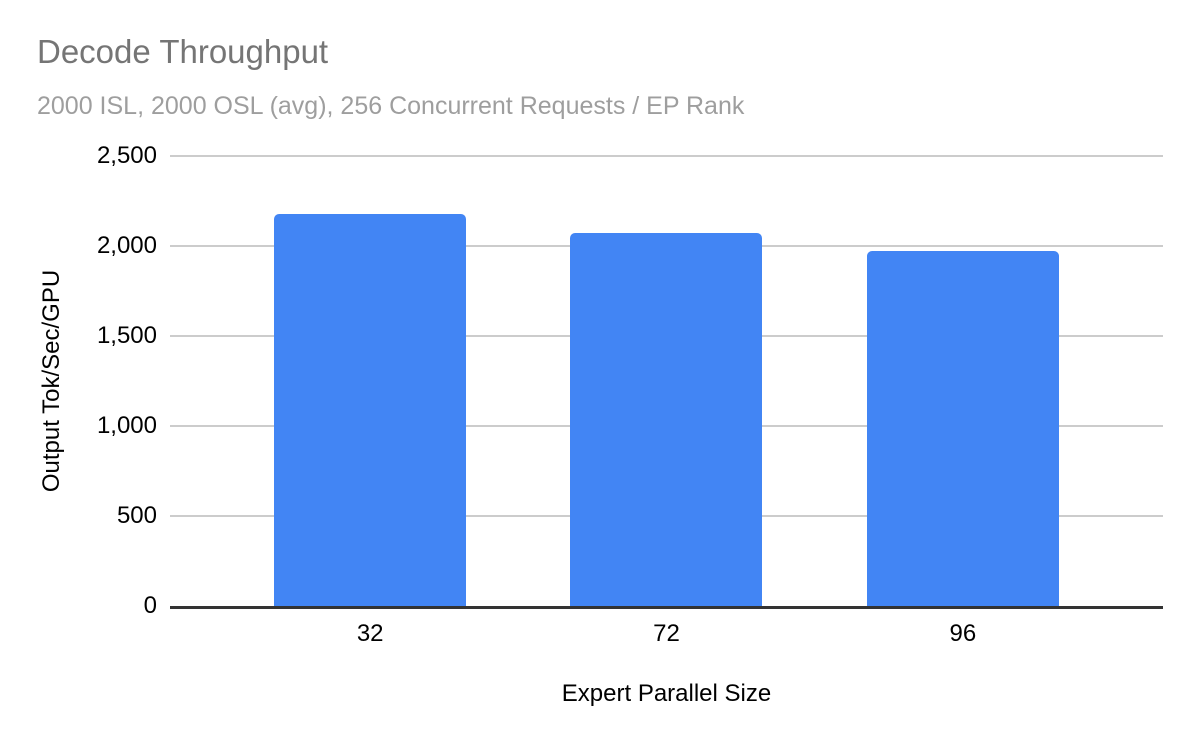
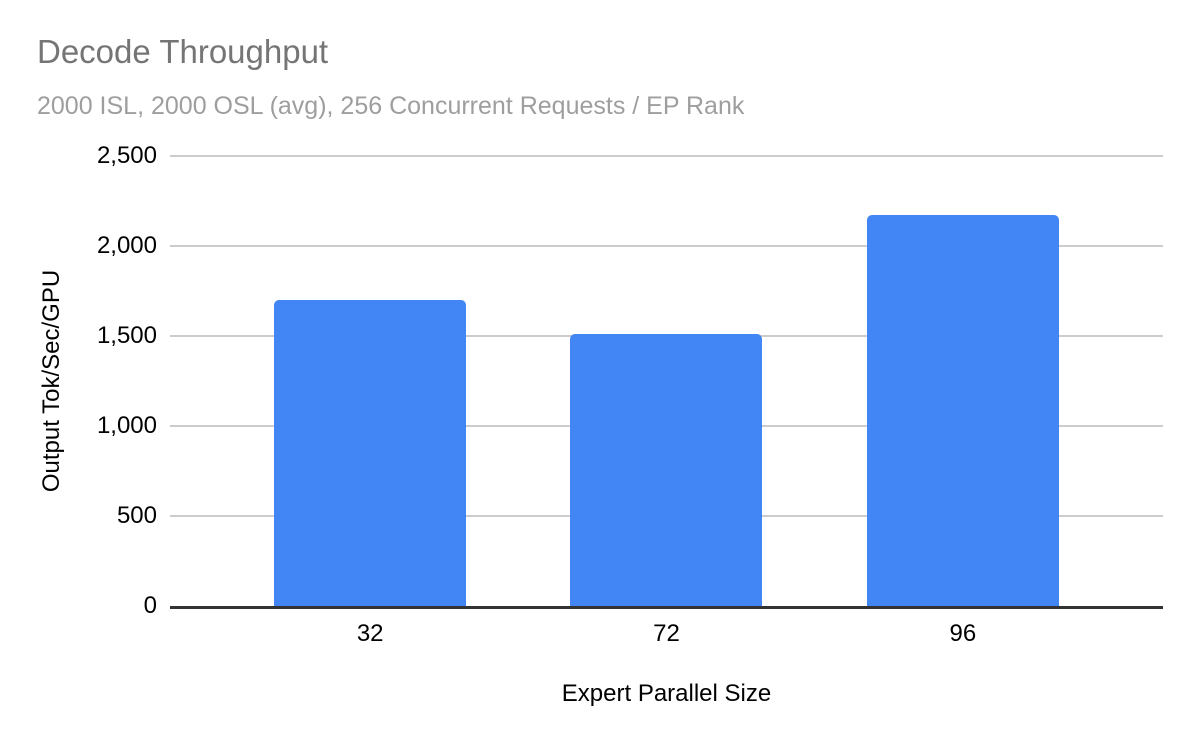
32: 2180 -> 1700
72: 2070 -> 1510
96: 1970 -> 2170
